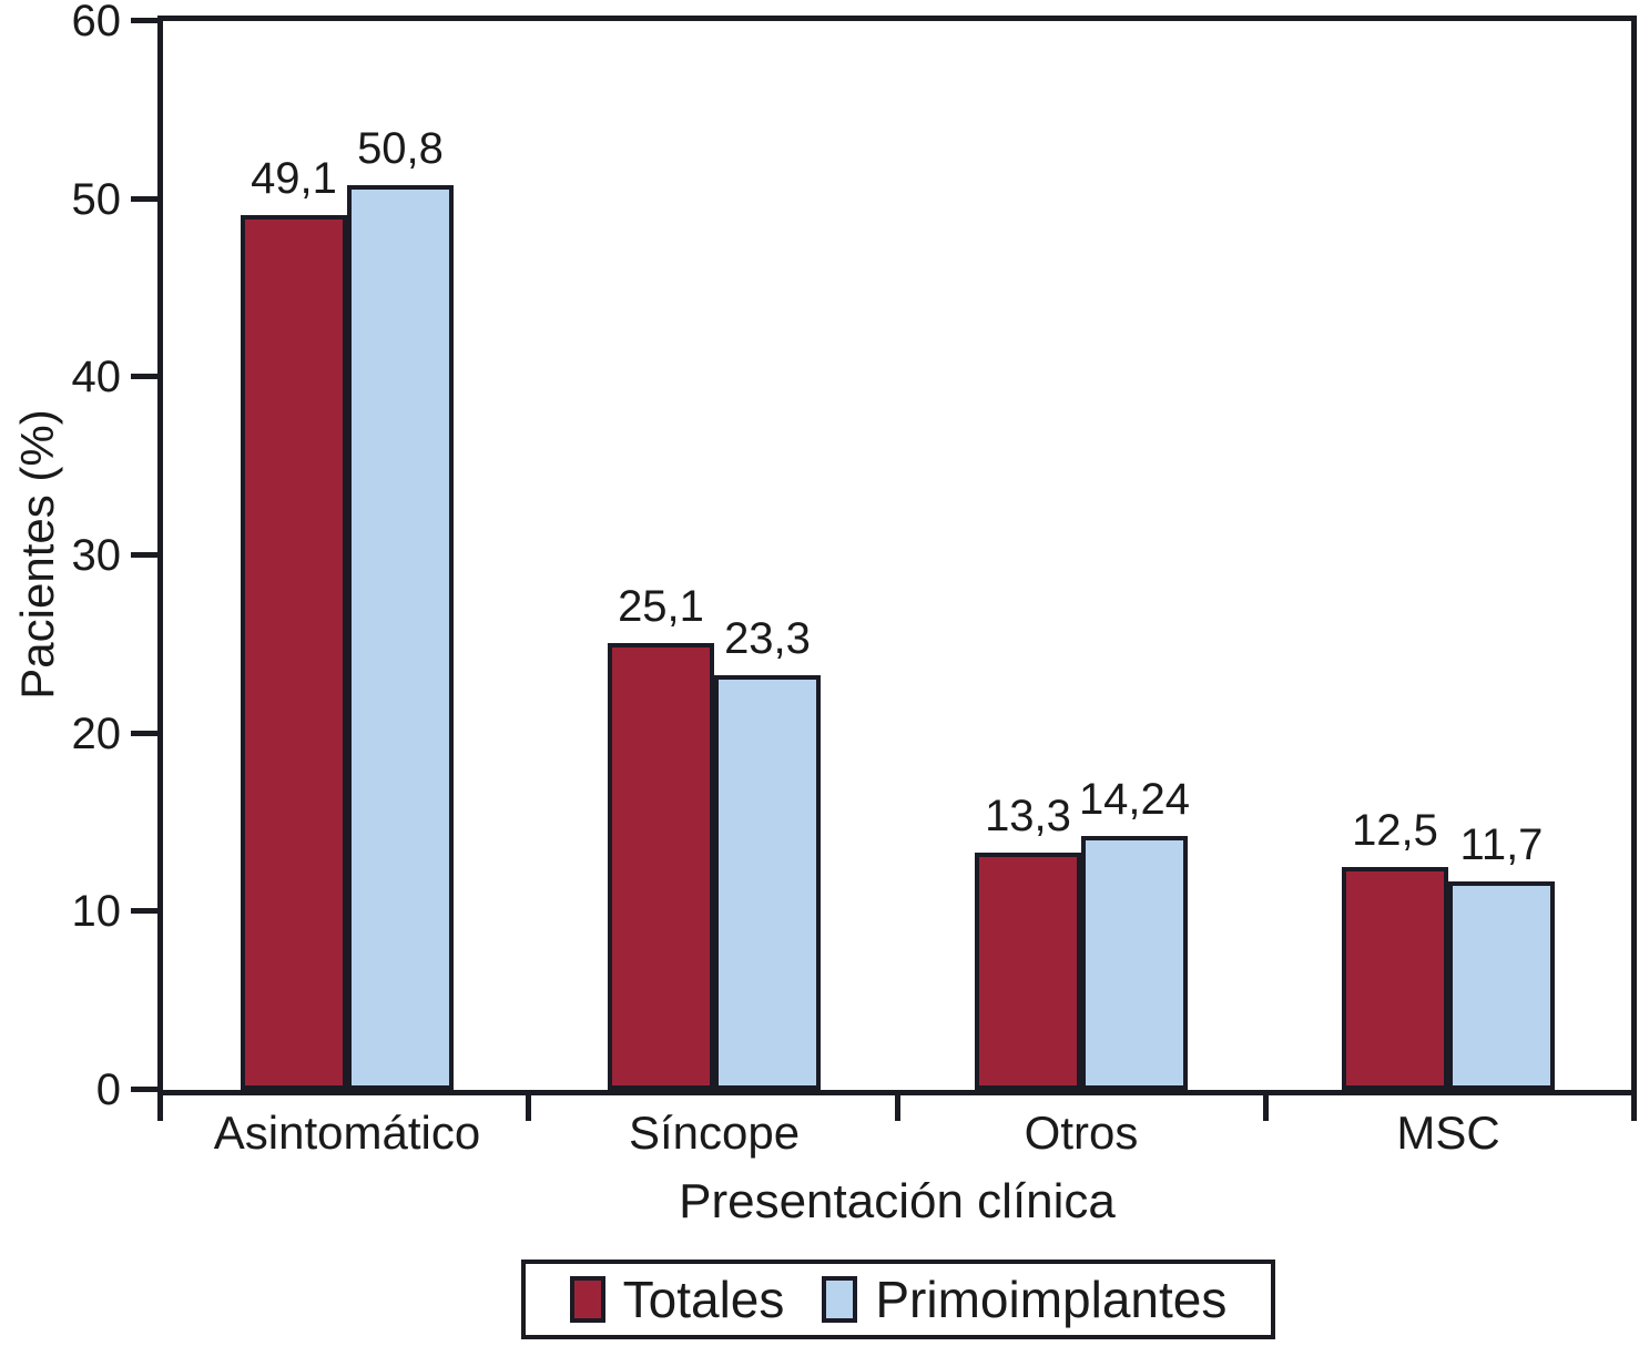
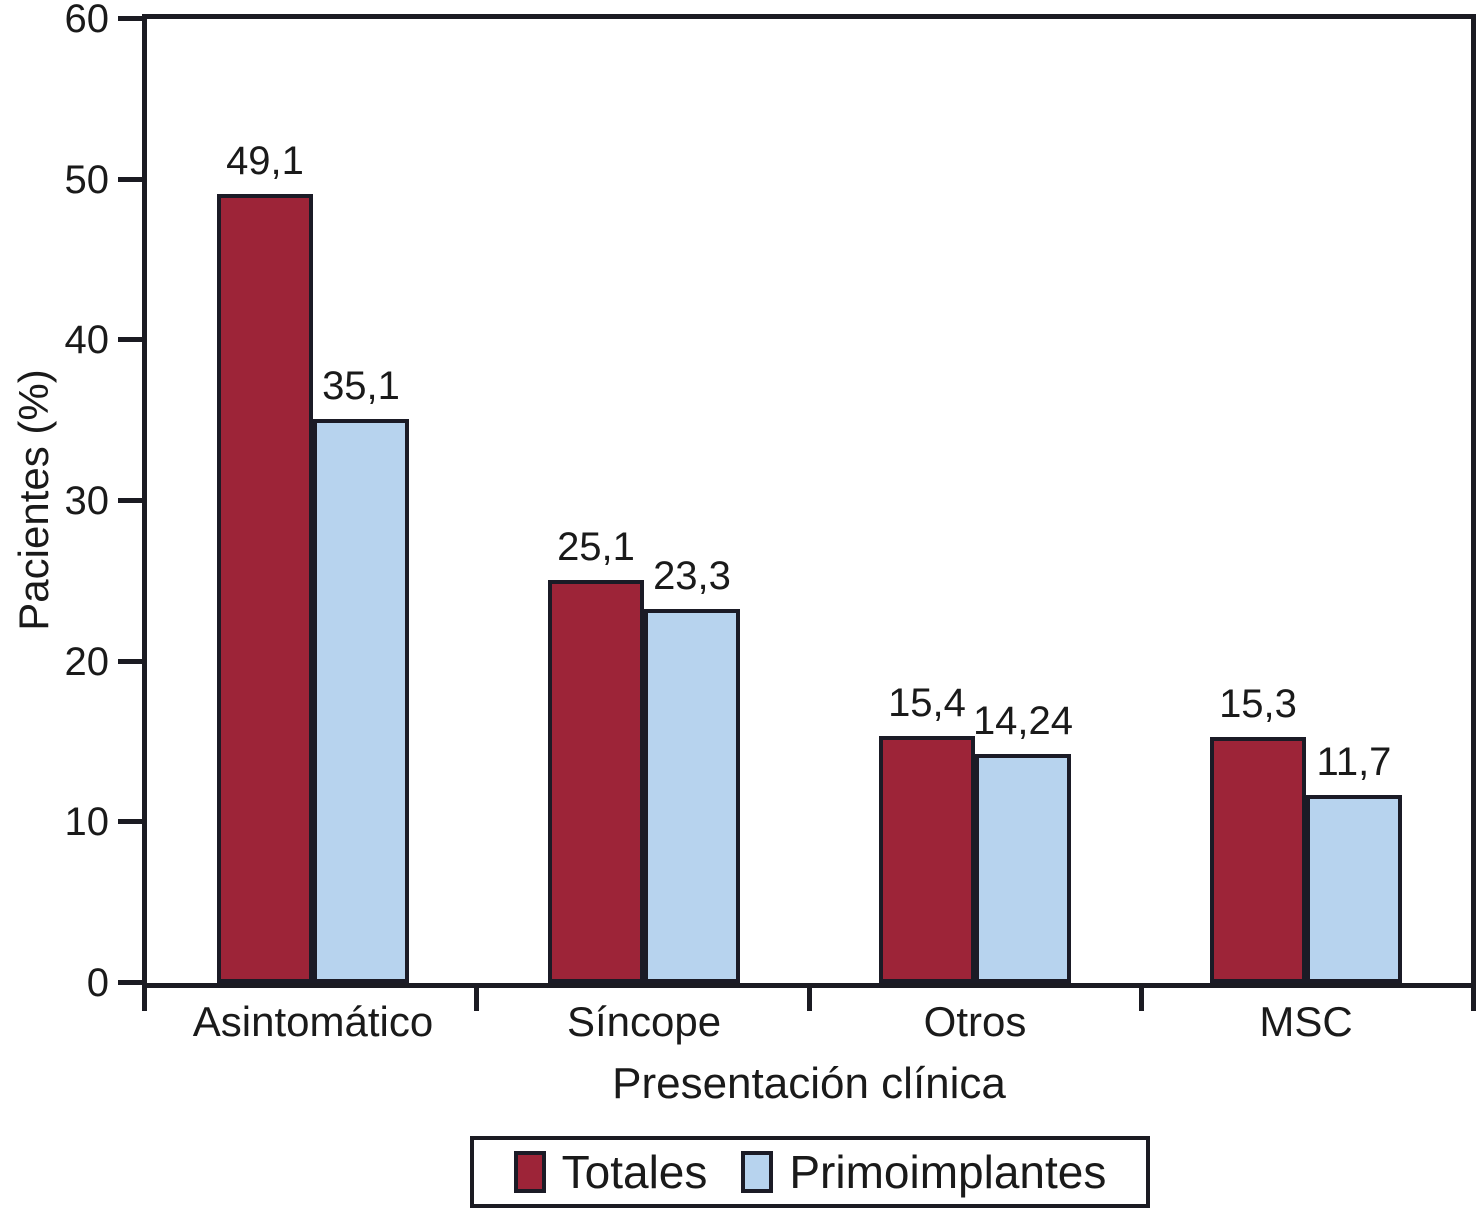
Primoimplantes/Asintomático: 50,8 -> 35,1
Totales/Otros: 13,3 -> 15,4
Totales/MSC: 12,5 -> 15,3
